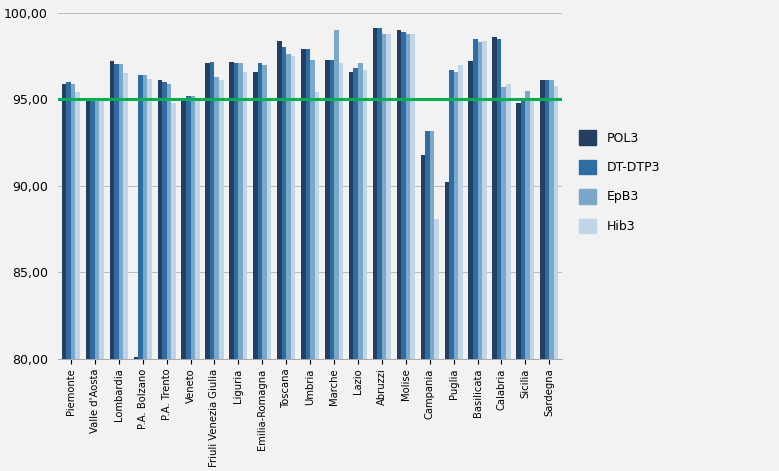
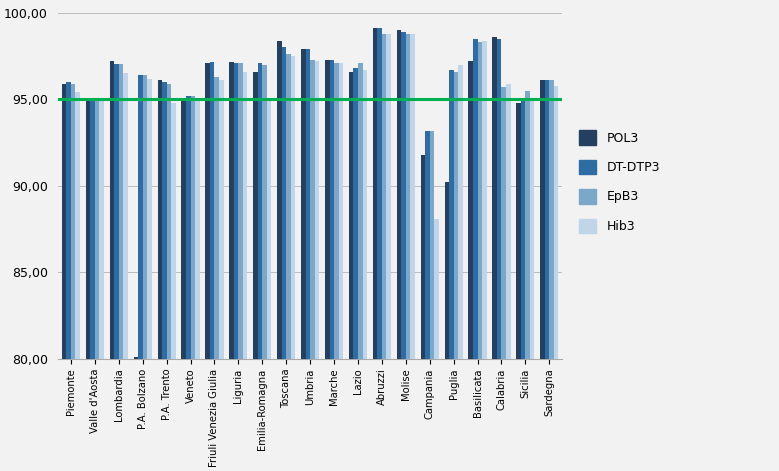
Hib3/Umbria: 95,4 -> 97,2
EpB3/Marche: 99,0 -> 97,1
